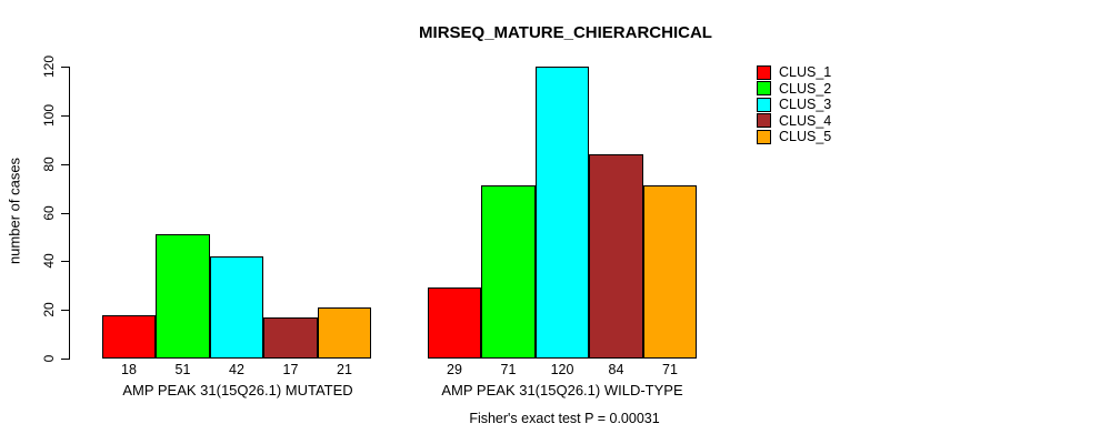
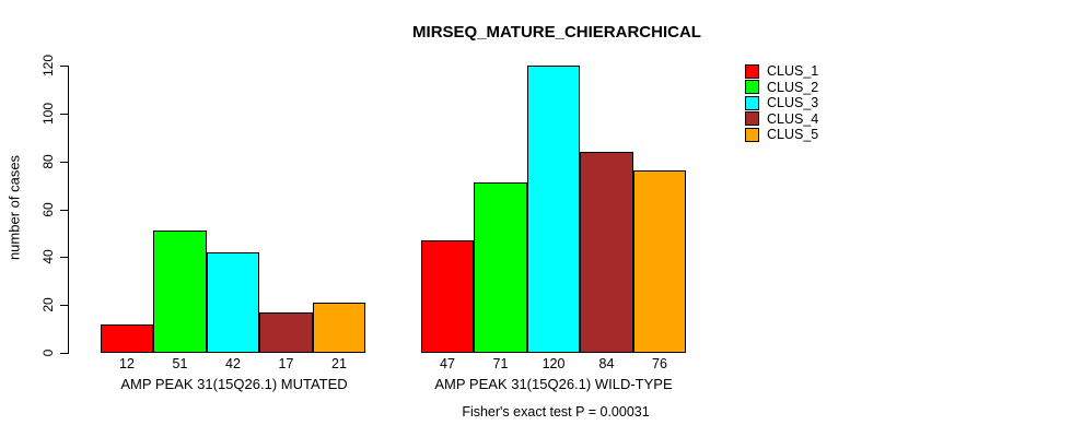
CLUS_1/AMP PEAK 31(15Q26.1) MUTATED: 18 -> 12
CLUS_1/AMP PEAK 31(15Q26.1) WILD-TYPE: 29 -> 47
CLUS_5/AMP PEAK 31(15Q26.1) WILD-TYPE: 71 -> 76
